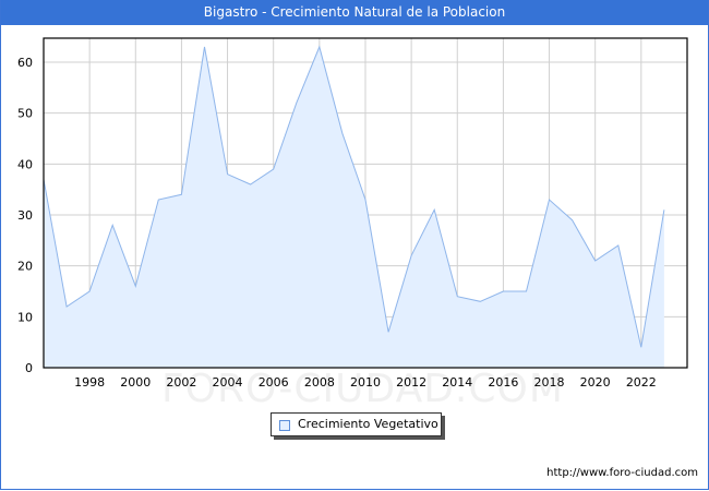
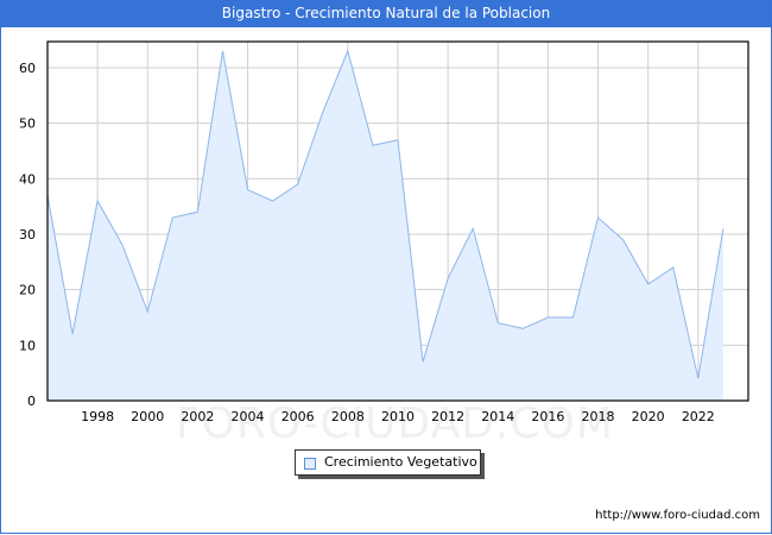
1998: 15 -> 36
2010: 33 -> 47
